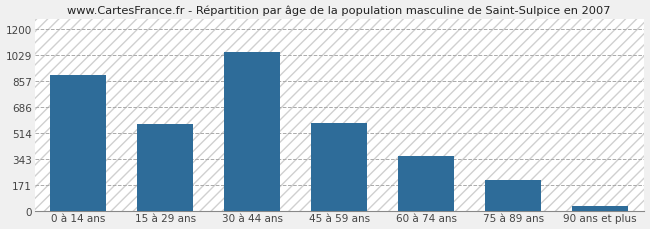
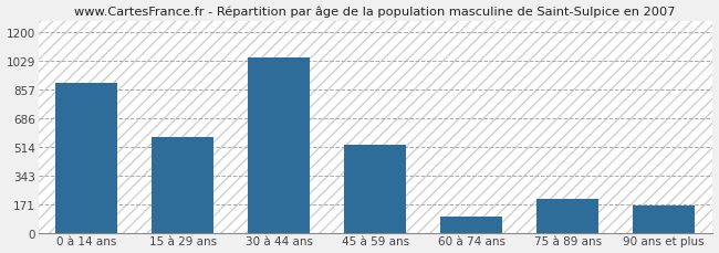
45 à 59 ans: 580 -> 530
60 à 74 ans: 360 -> 100
90 ans et plus: 30 -> 160
